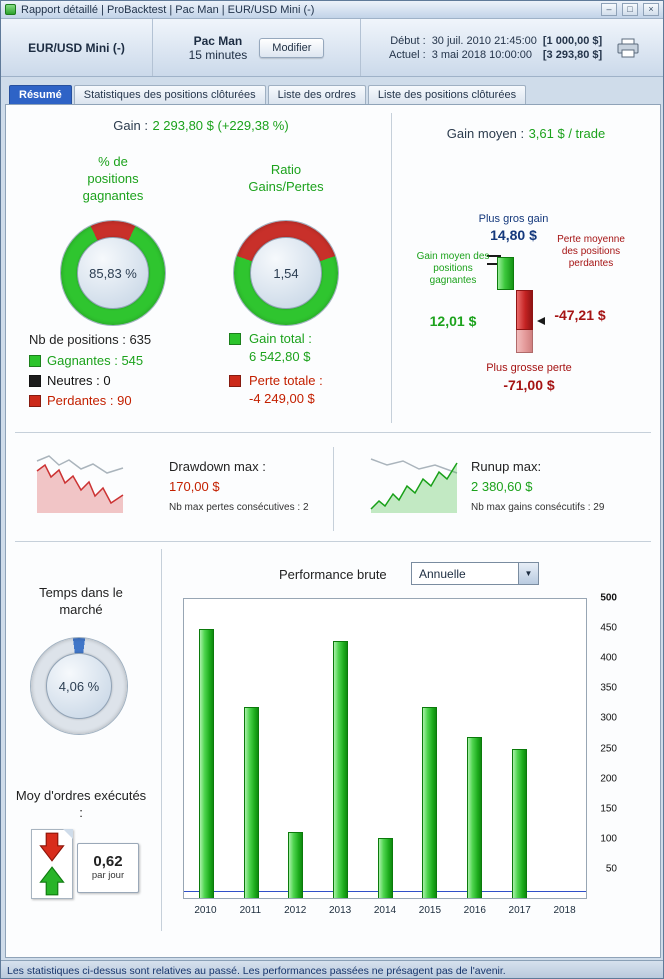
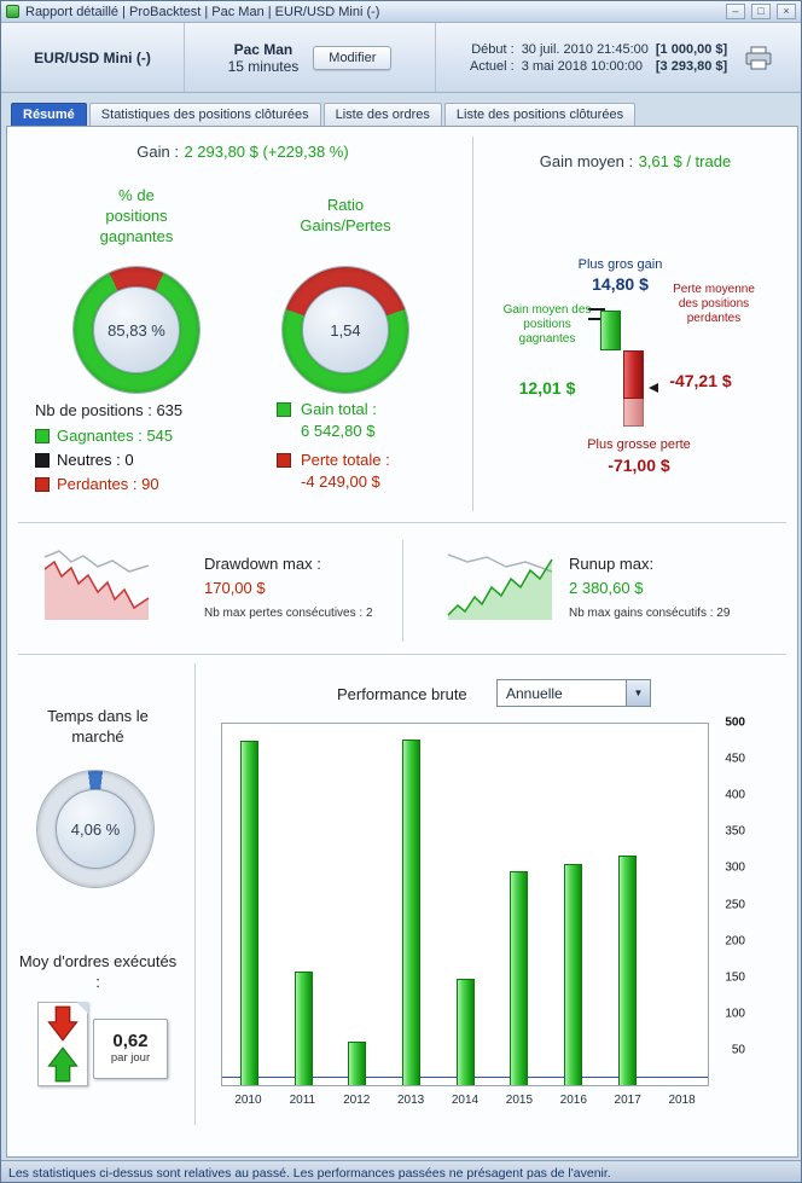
2010: 450 -> 480
2011: 320 -> 160
2012: 110 -> 60
2013: 430 -> 480
2014: 100 -> 150
2015: 320 -> 300
2016: 270 -> 310
2017: 250 -> 320
